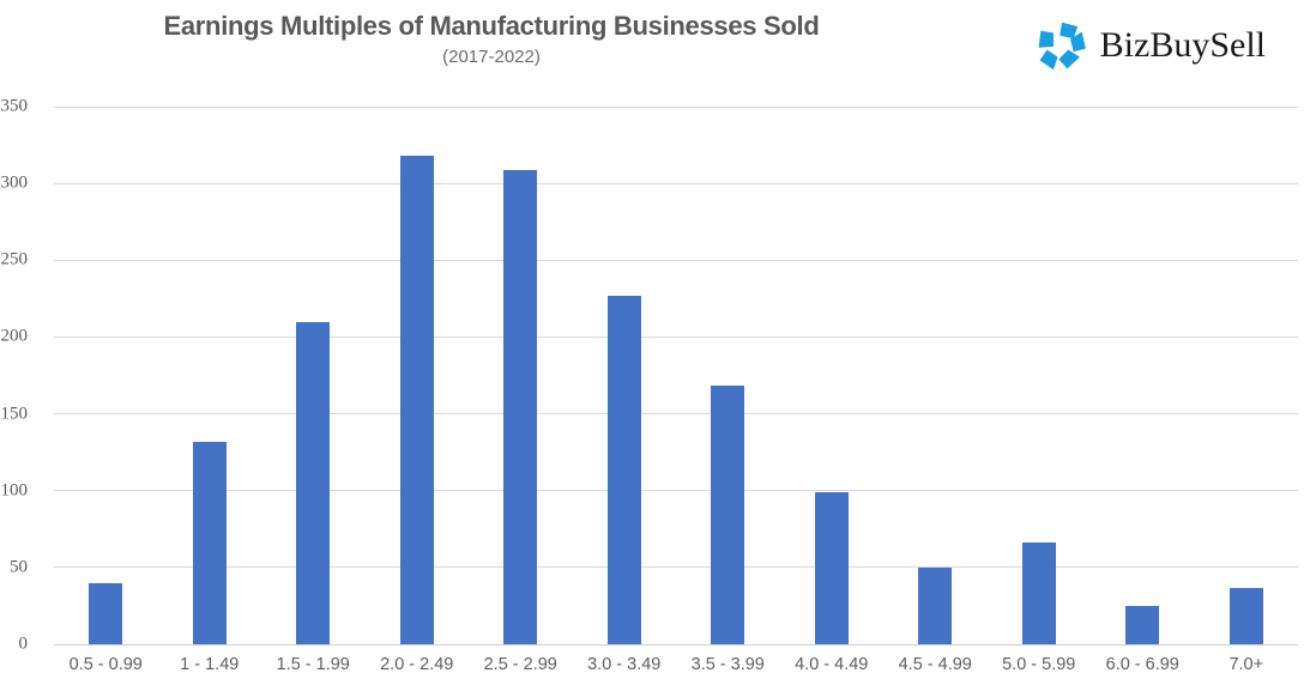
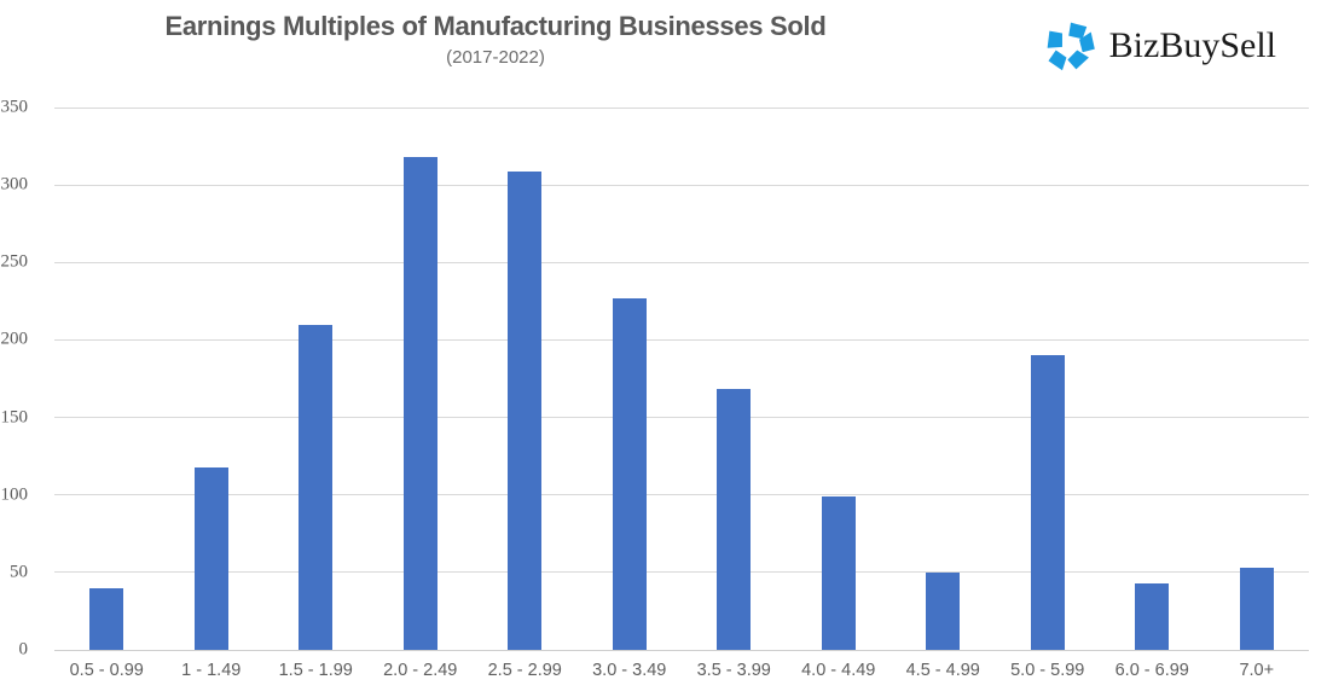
1 - 1.49: 132 -> 118
5.0 - 5.99: 66 -> 190
6.0 - 6.99: 25 -> 43
7.0+: 37 -> 53
